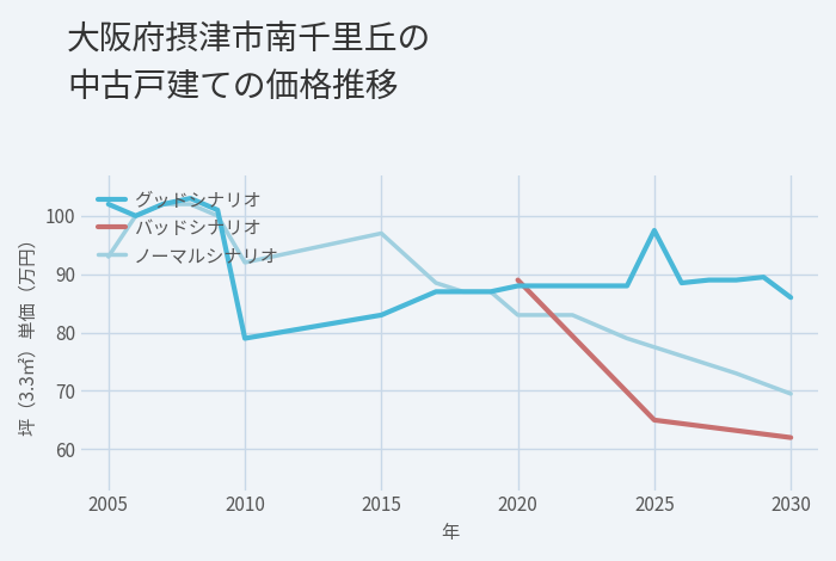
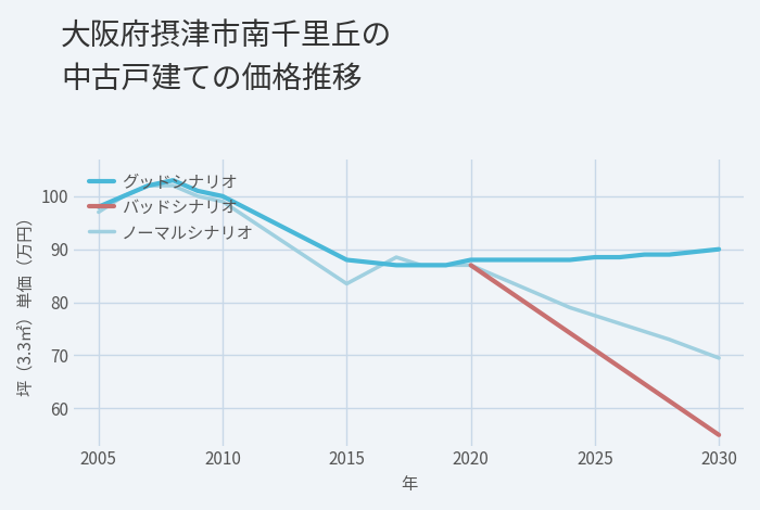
グッドシナリオ/2005: 102.0 -> 98.0
ノーマルシナリオ/2005: 93.0 -> 97.0
グッドシナリオ/2010: 79.0 -> 100.0
ノーマルシナリオ/2010: 92.0 -> 99.0
グッドシナリオ/2015: 83.0 -> 88.0
ノーマルシナリオ/2015: 97.0 -> 83.5
バッドシナリオ/2020: 89 -> 87
ノーマルシナリオ/2020: 83.0 -> 87.0
グッドシナリオ/2025: 97.5 -> 88.5
バッドシナリオ/2025: 65 -> 71
グッドシナリオ/2030: 86.0 -> 90.0
バッドシナリオ/2030: 62 -> 55
